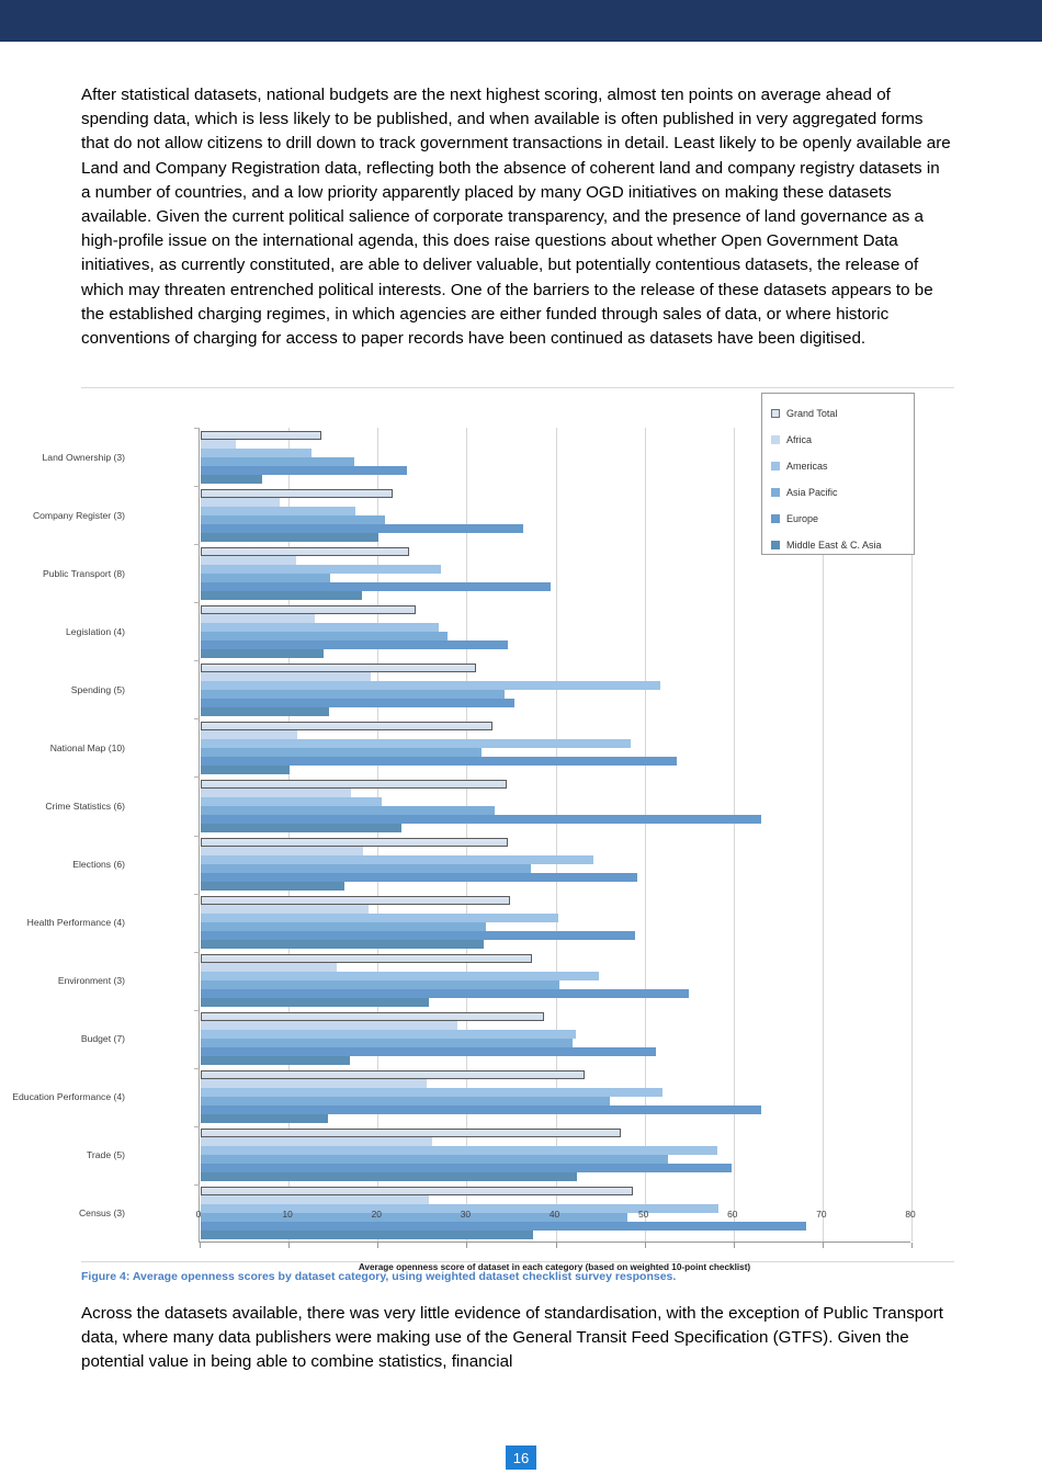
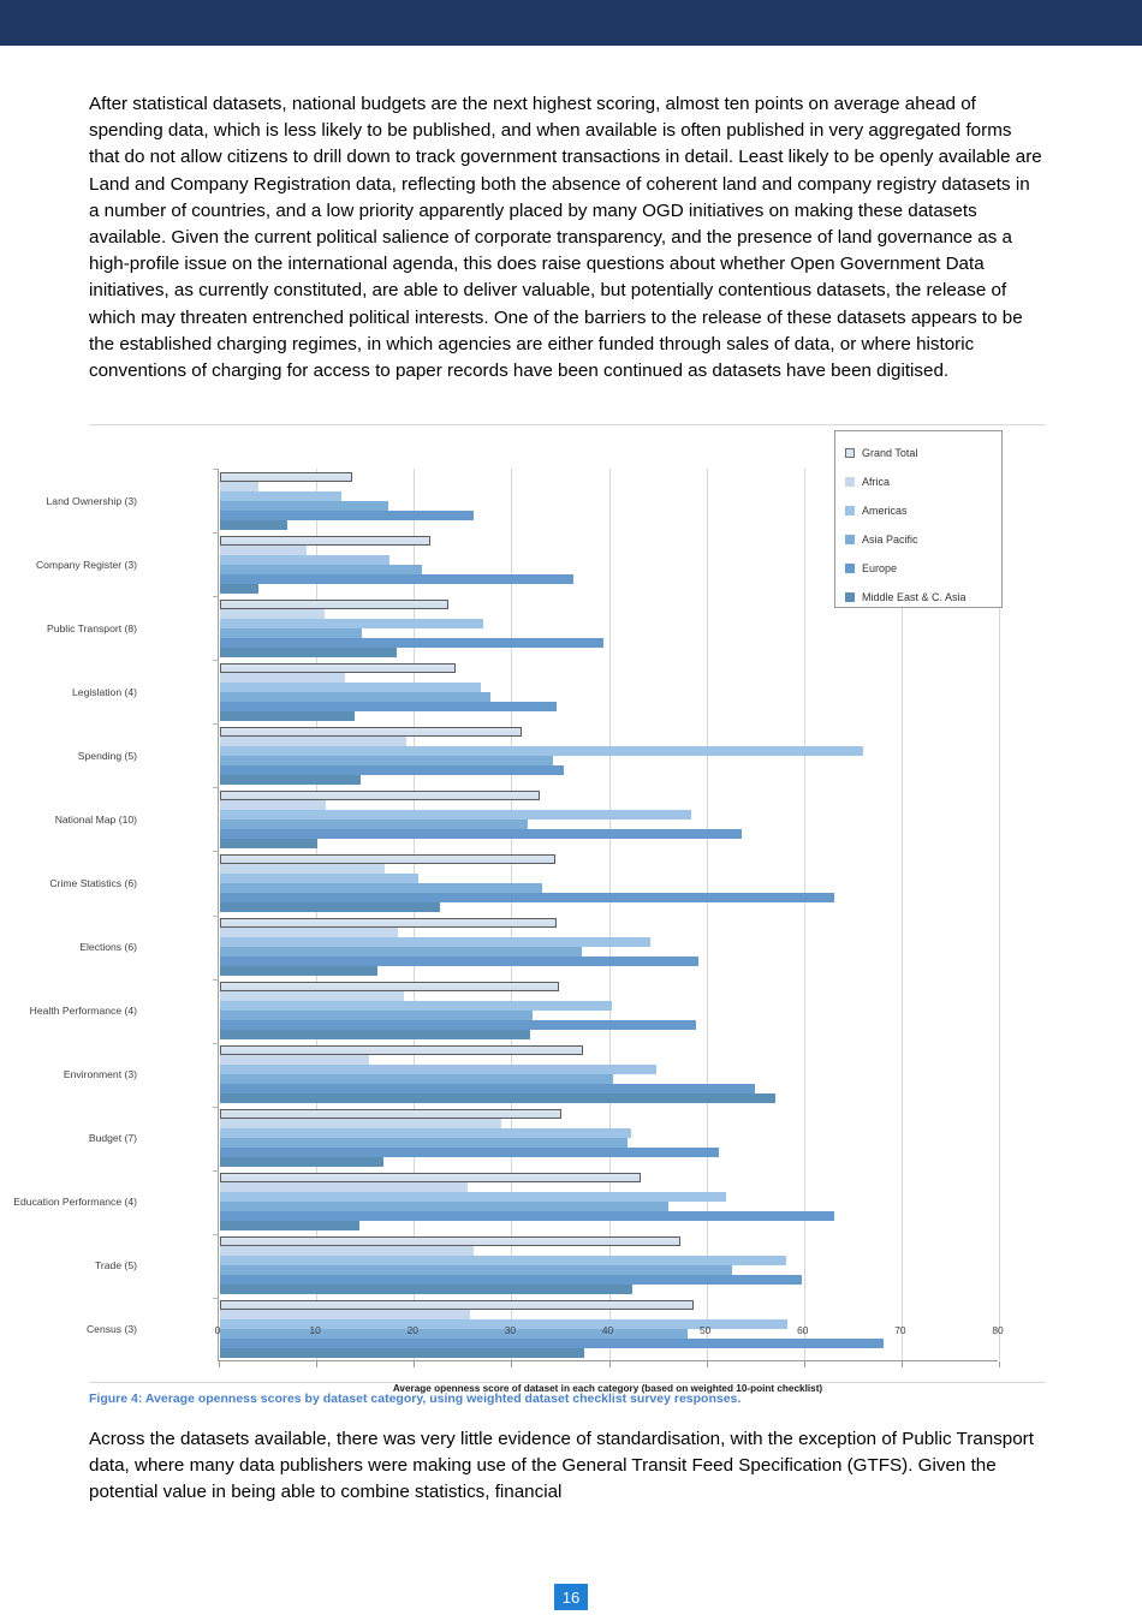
Europe/Land Ownership (3): 23 -> 26
Middle East & C. Asia/Company Register (3): 20 -> 4
Americas/Spending (5): 52 -> 66
Middle East & C. Asia/Environment (3): 26 -> 57
Grand Total/Budget (7): 39 -> 35
